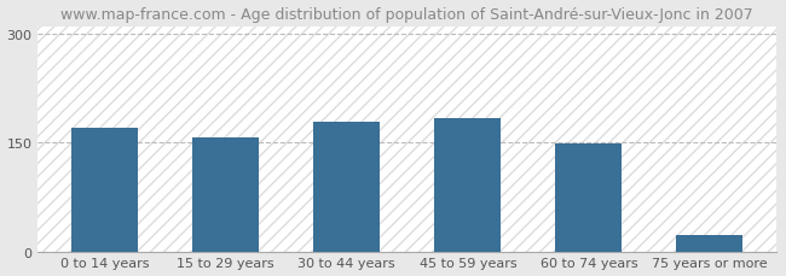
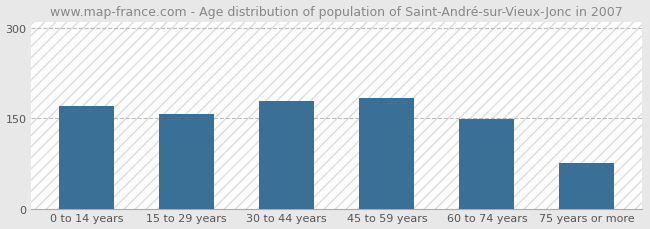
75 years or more: 22 -> 76
